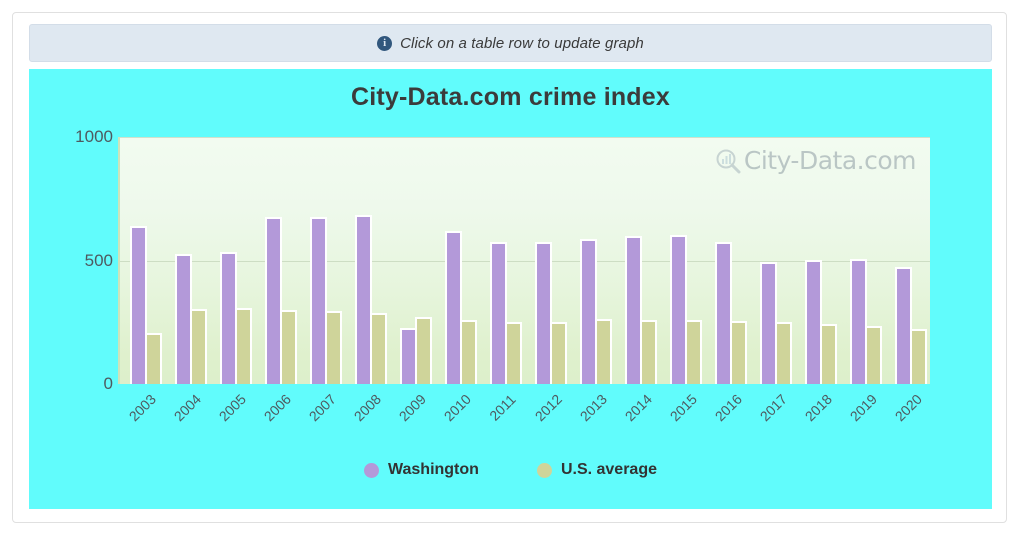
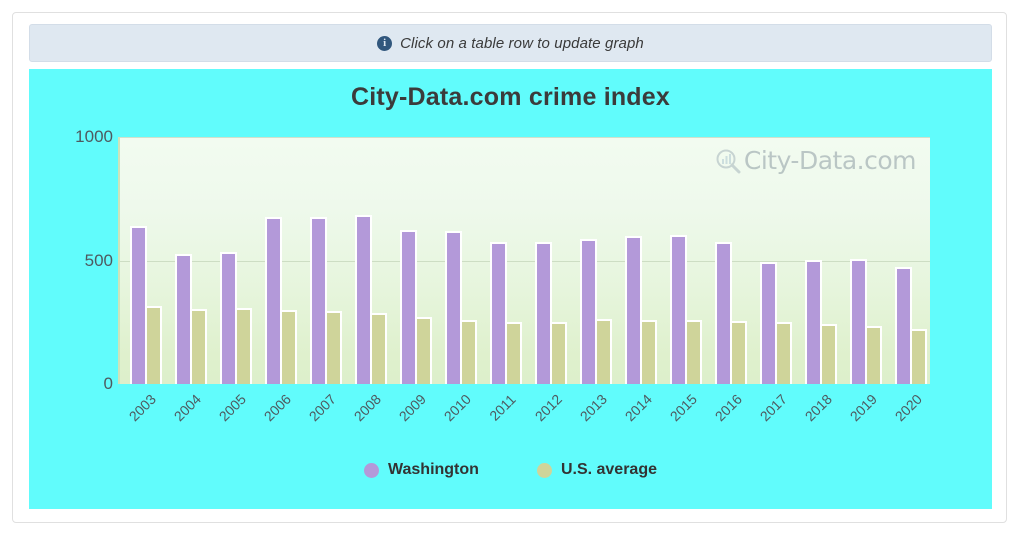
U.S. average/2003: 200 -> 310
Washington/2009: 220 -> 620
